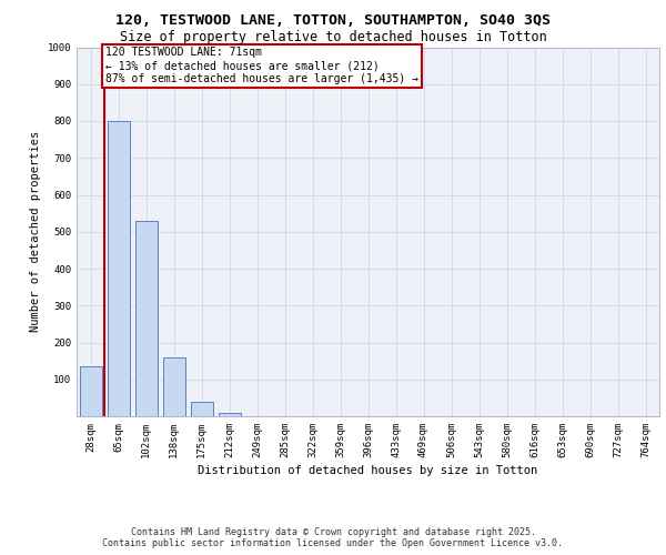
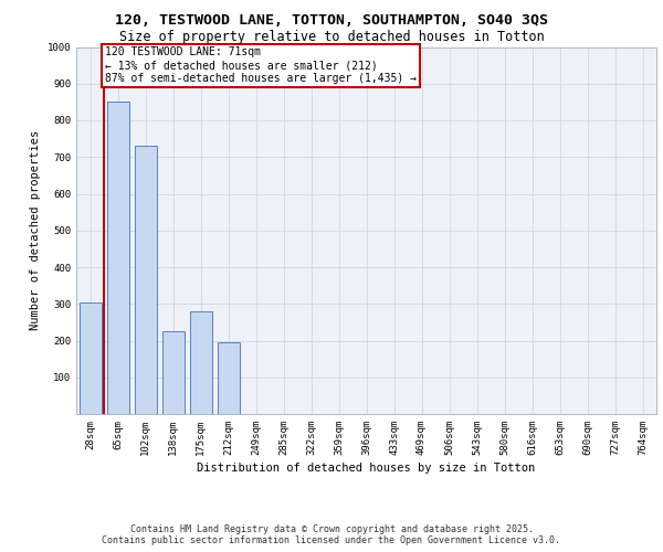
28sqm: 135 -> 305
65sqm: 800 -> 850
102sqm: 530 -> 730
138sqm: 160 -> 225
175sqm: 38 -> 280
212sqm: 10 -> 195
